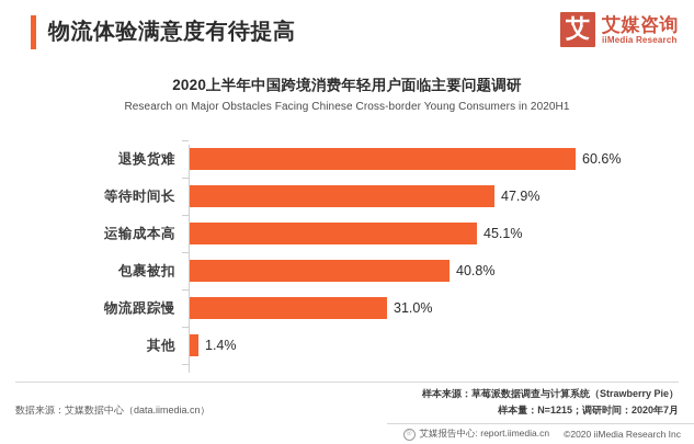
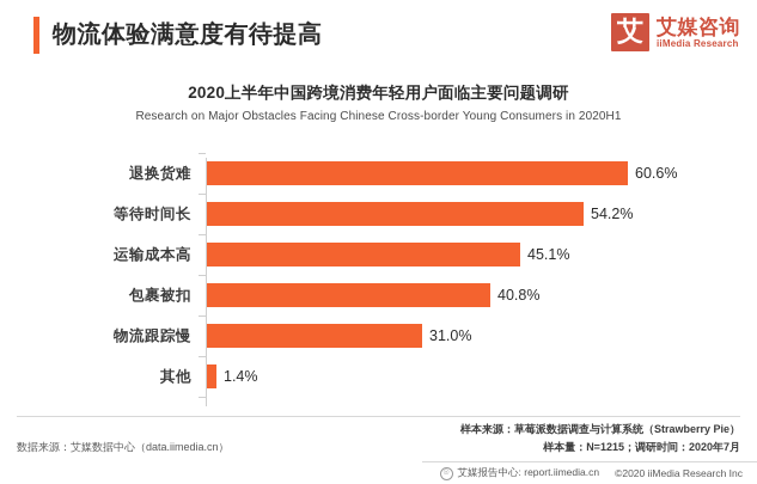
等待时间长: 47.9% -> 54.2%
